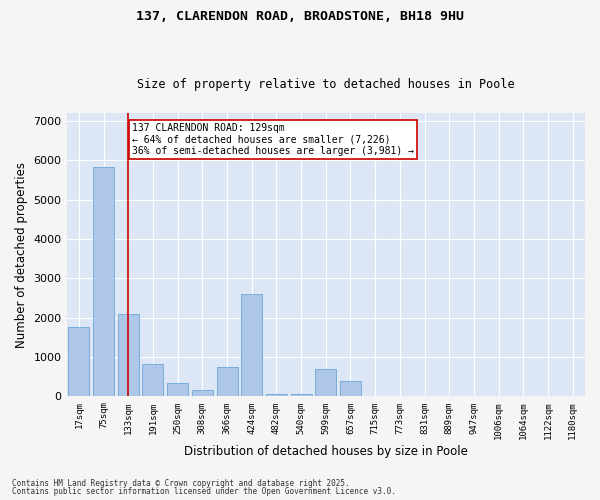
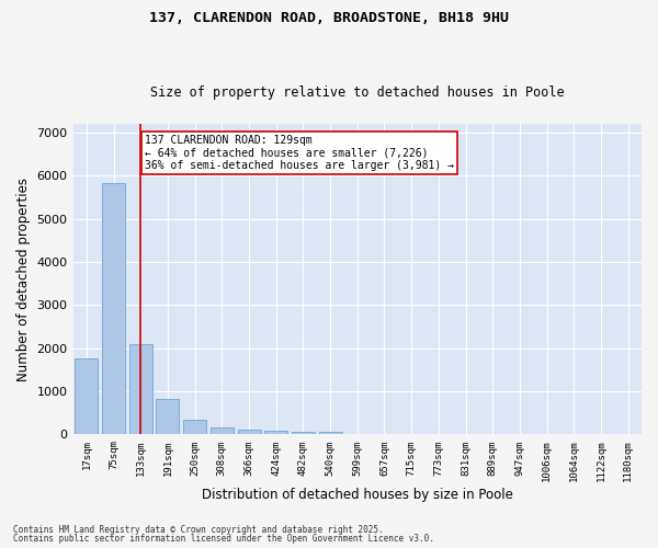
366sqm: 750 -> 110
424sqm: 2600 -> 90
599sqm: 700 -> 20
657sqm: 400 -> 10
